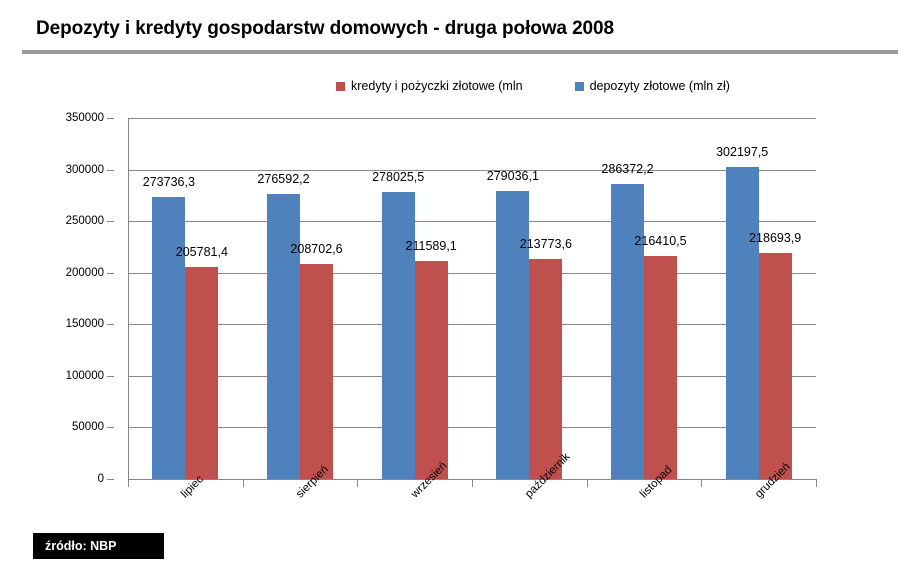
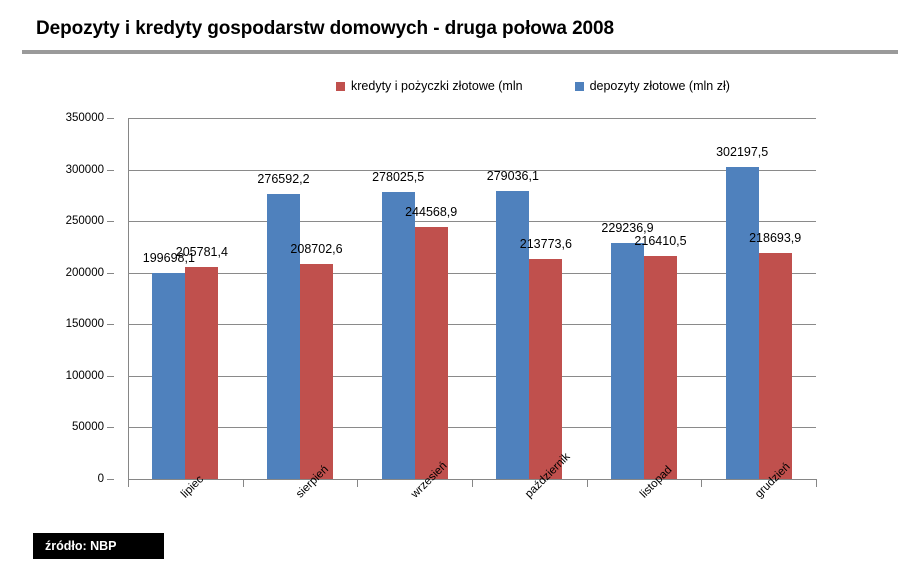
depozyty złotowe (mln zł)/lipiec: 273736,3 -> 199698,1
kredyty i pożyczki złotowe (mln/wrzesień: 211589,1 -> 244568,9
depozyty złotowe (mln zł)/listopad: 286372,2 -> 229236,9
